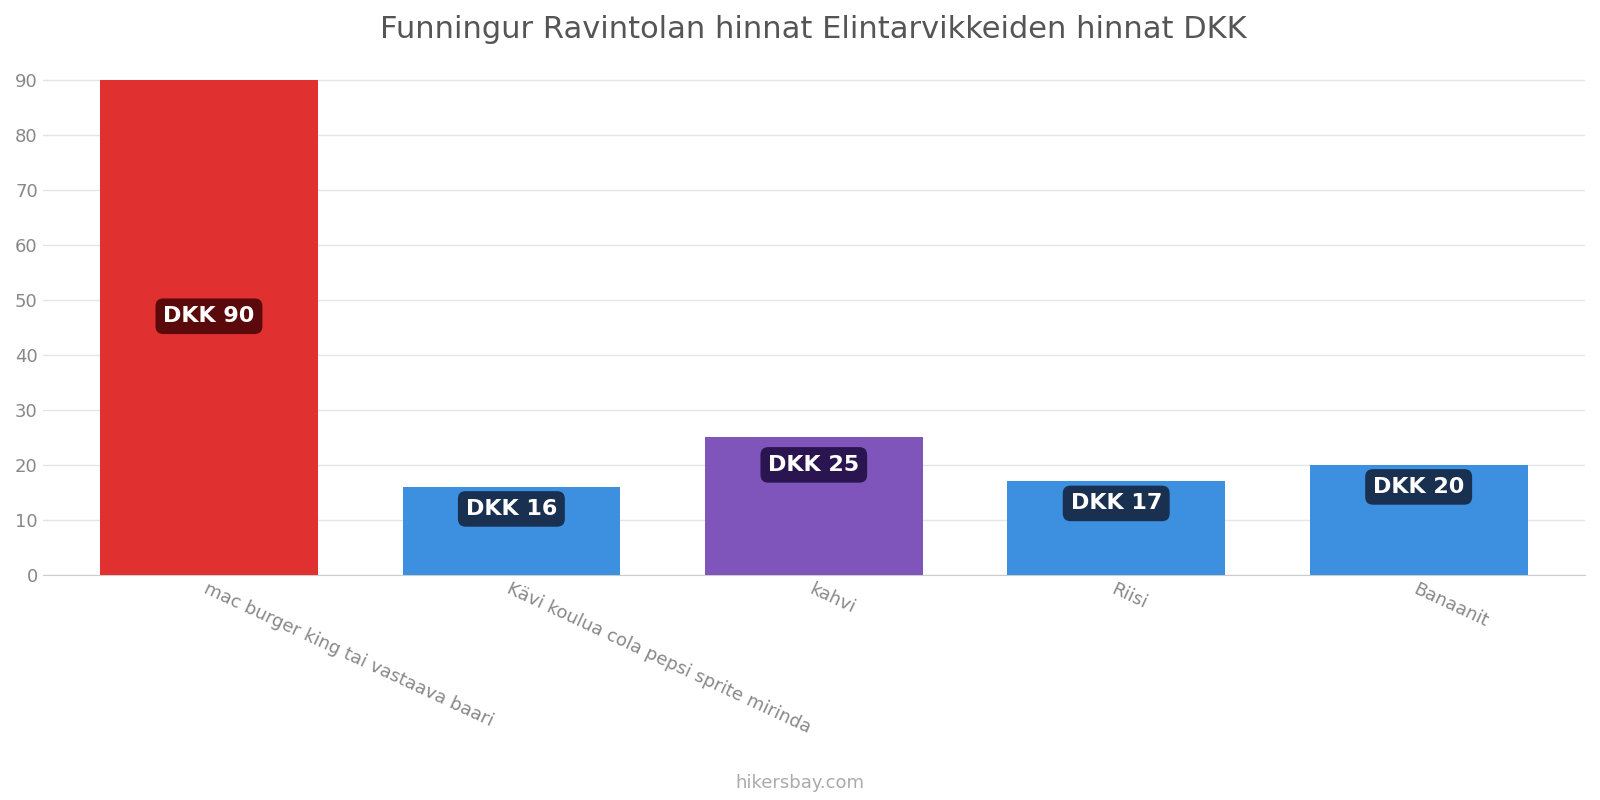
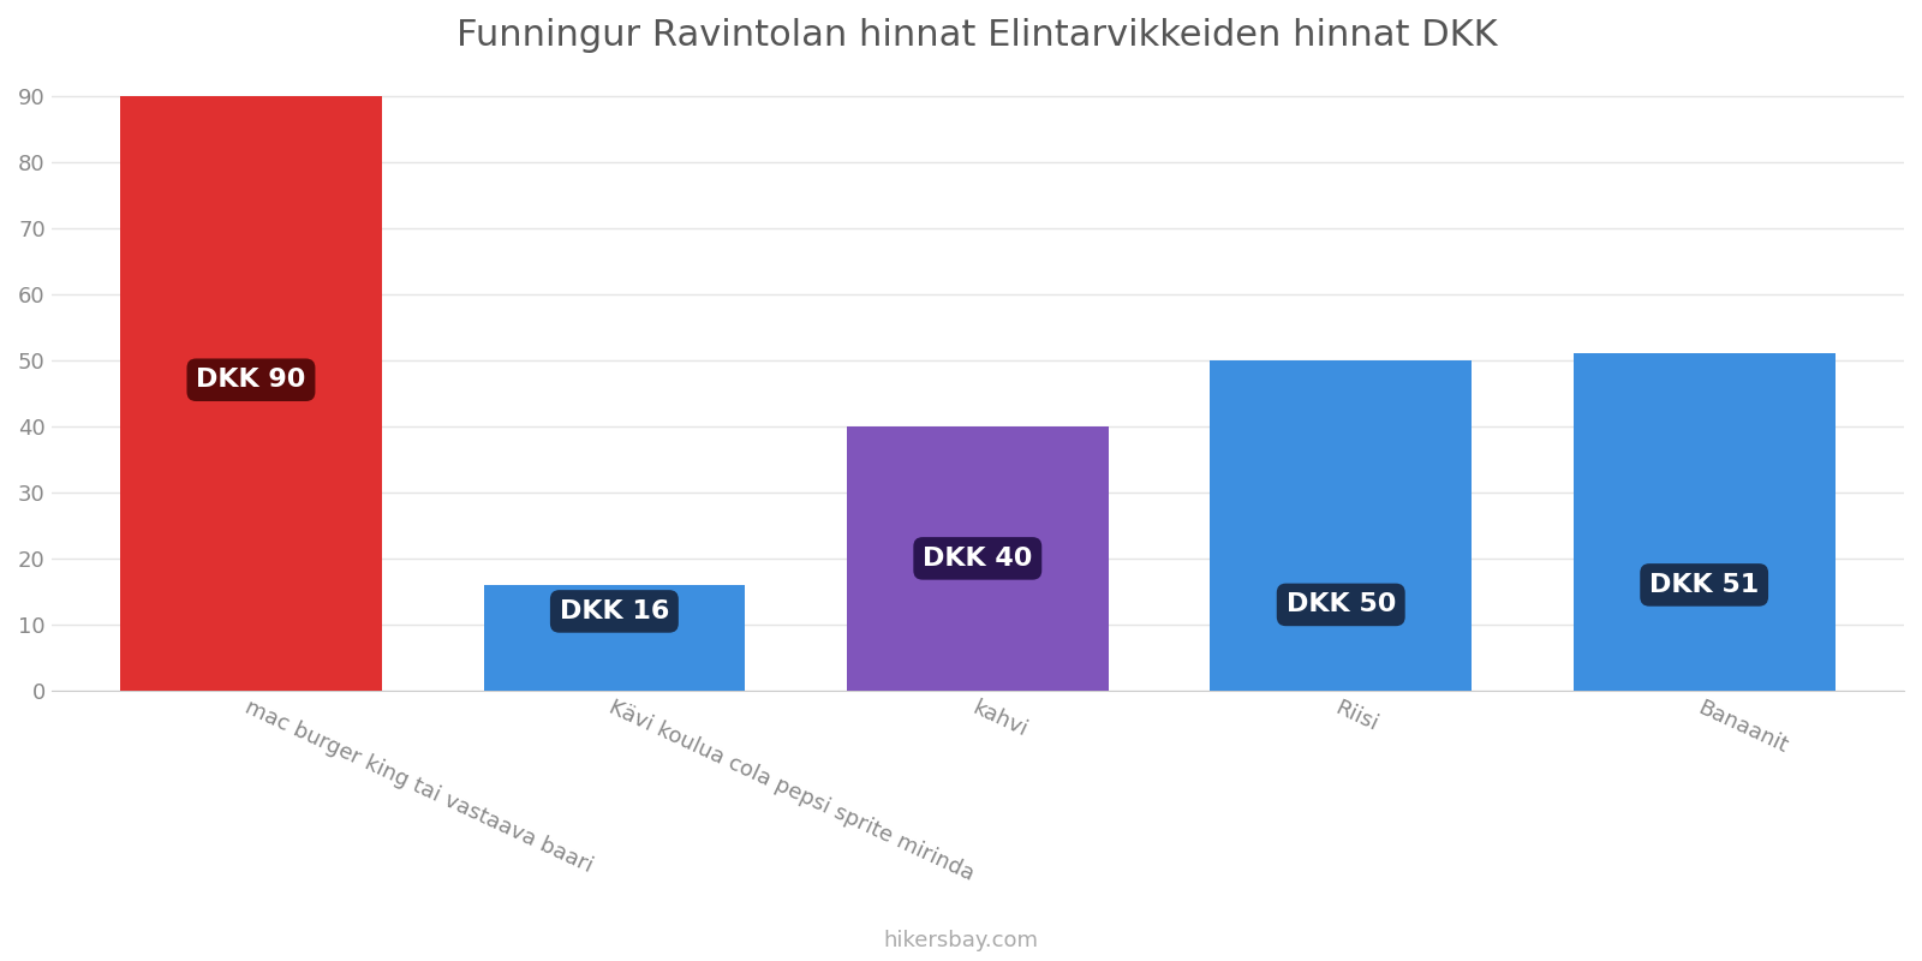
kahvi: 25 -> 40
Riisi: 17 -> 50
Banaanit: 20 -> 51
